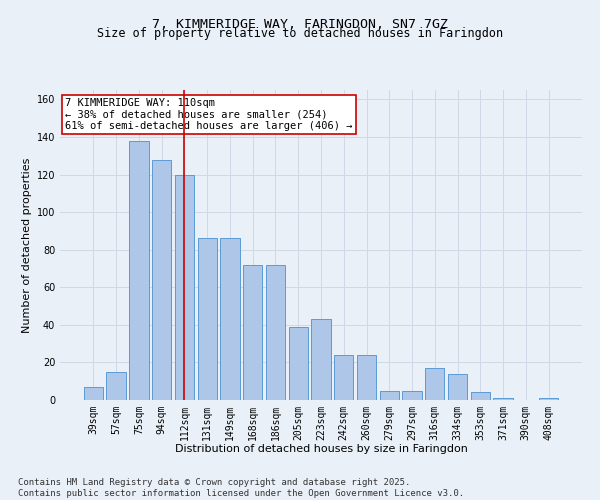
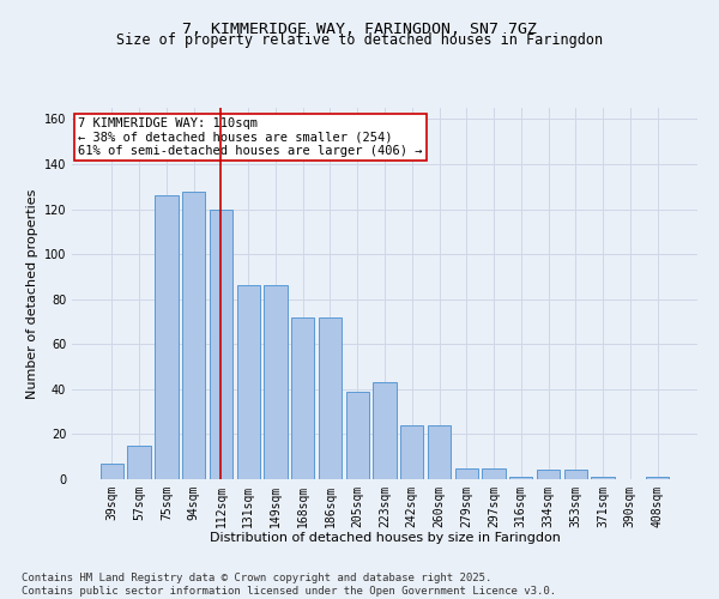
75sqm: 138 -> 126
316sqm: 17 -> 1
334sqm: 14 -> 4
